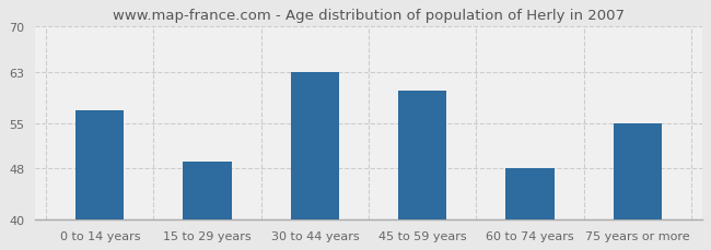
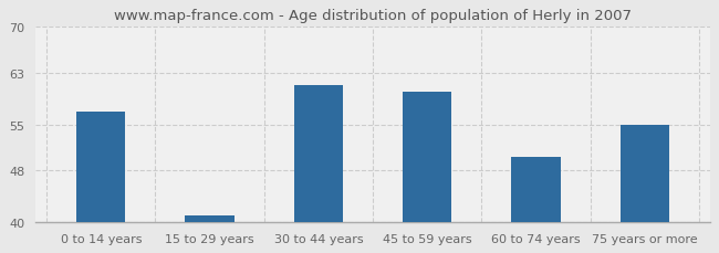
15 to 29 years: 49 -> 41
30 to 44 years: 63 -> 61
60 to 74 years: 48 -> 50
